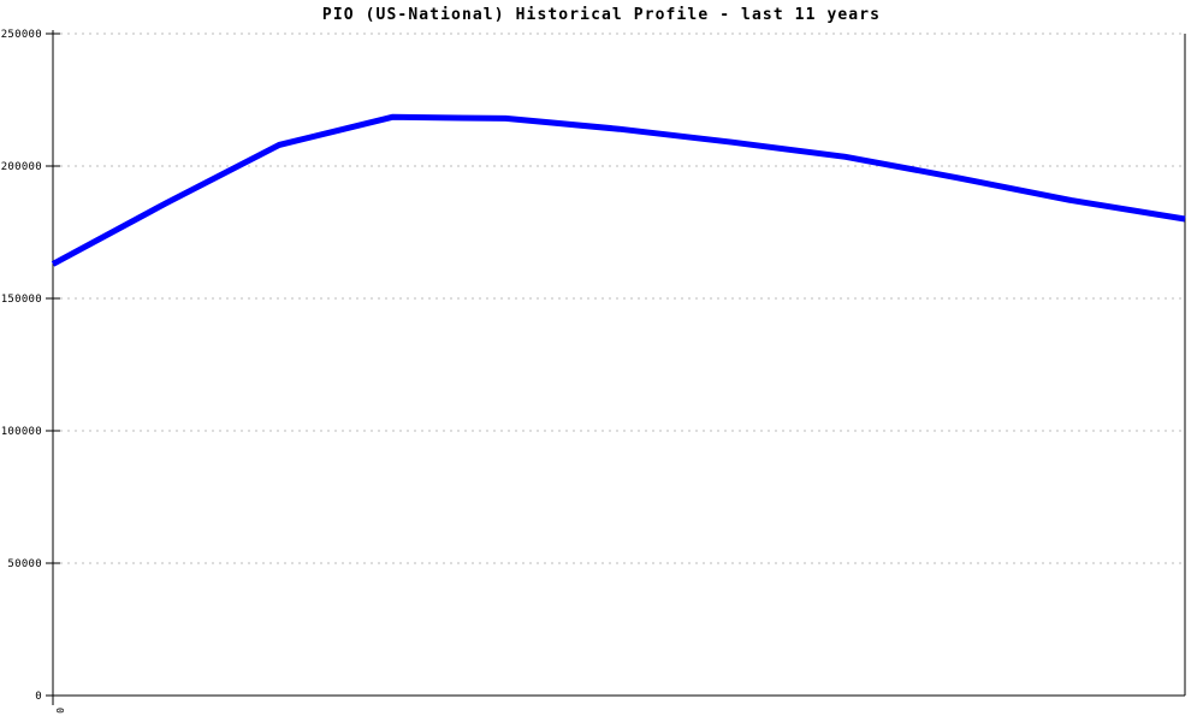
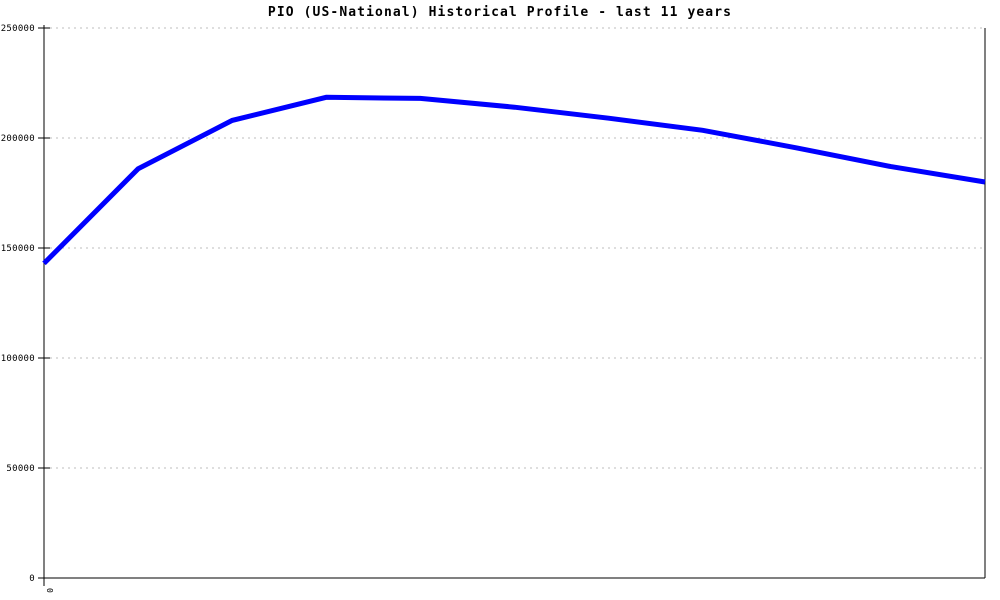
0: 163000 -> 143000
